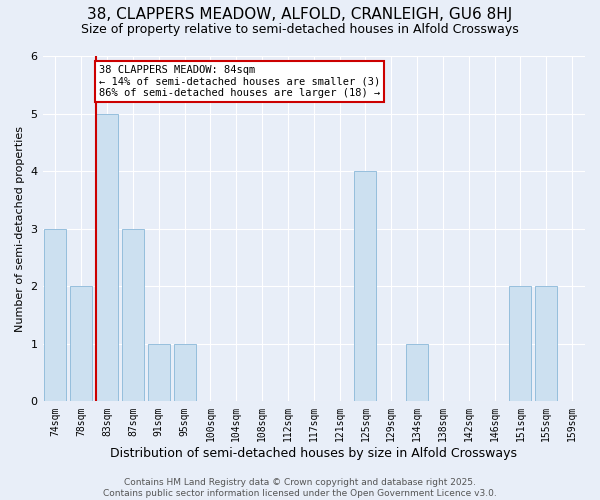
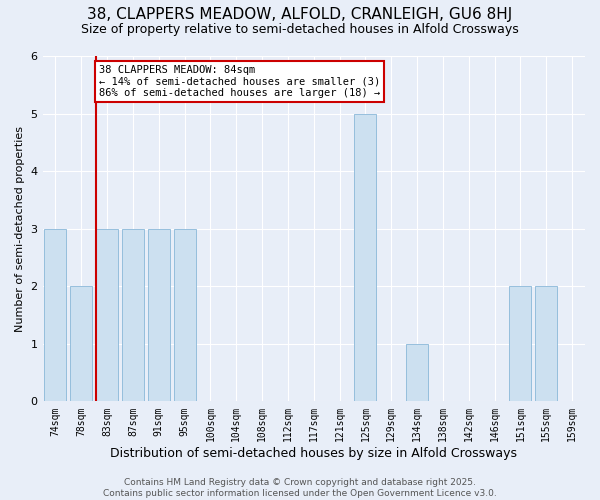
83sqm: 5 -> 3
91sqm: 1 -> 3
95sqm: 1 -> 3
125sqm: 4 -> 5
